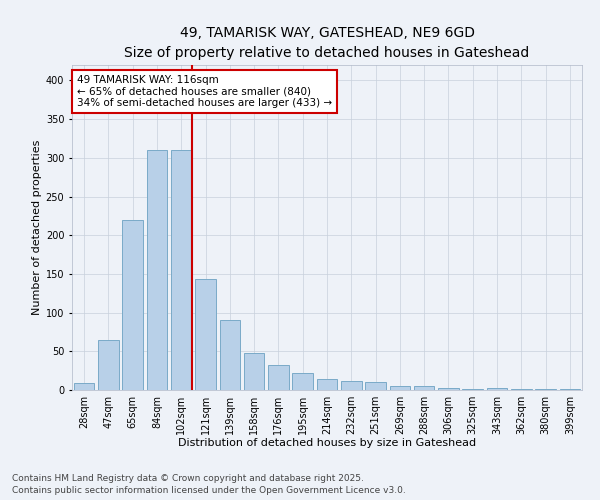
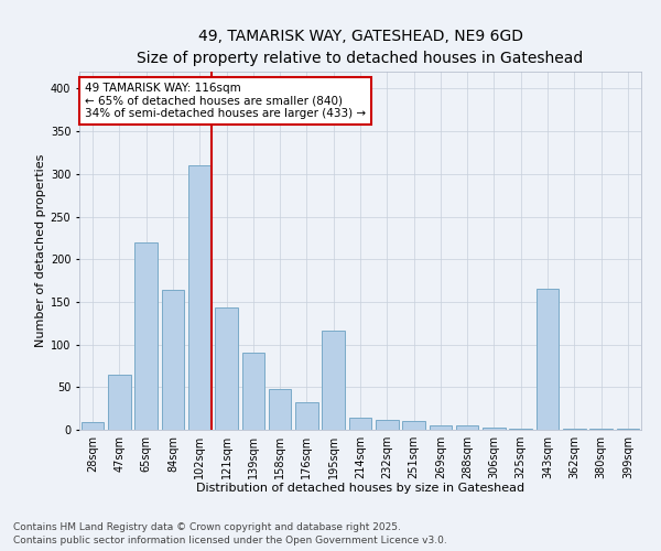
84sqm: 310 -> 164
195sqm: 22 -> 116
343sqm: 2 -> 166
